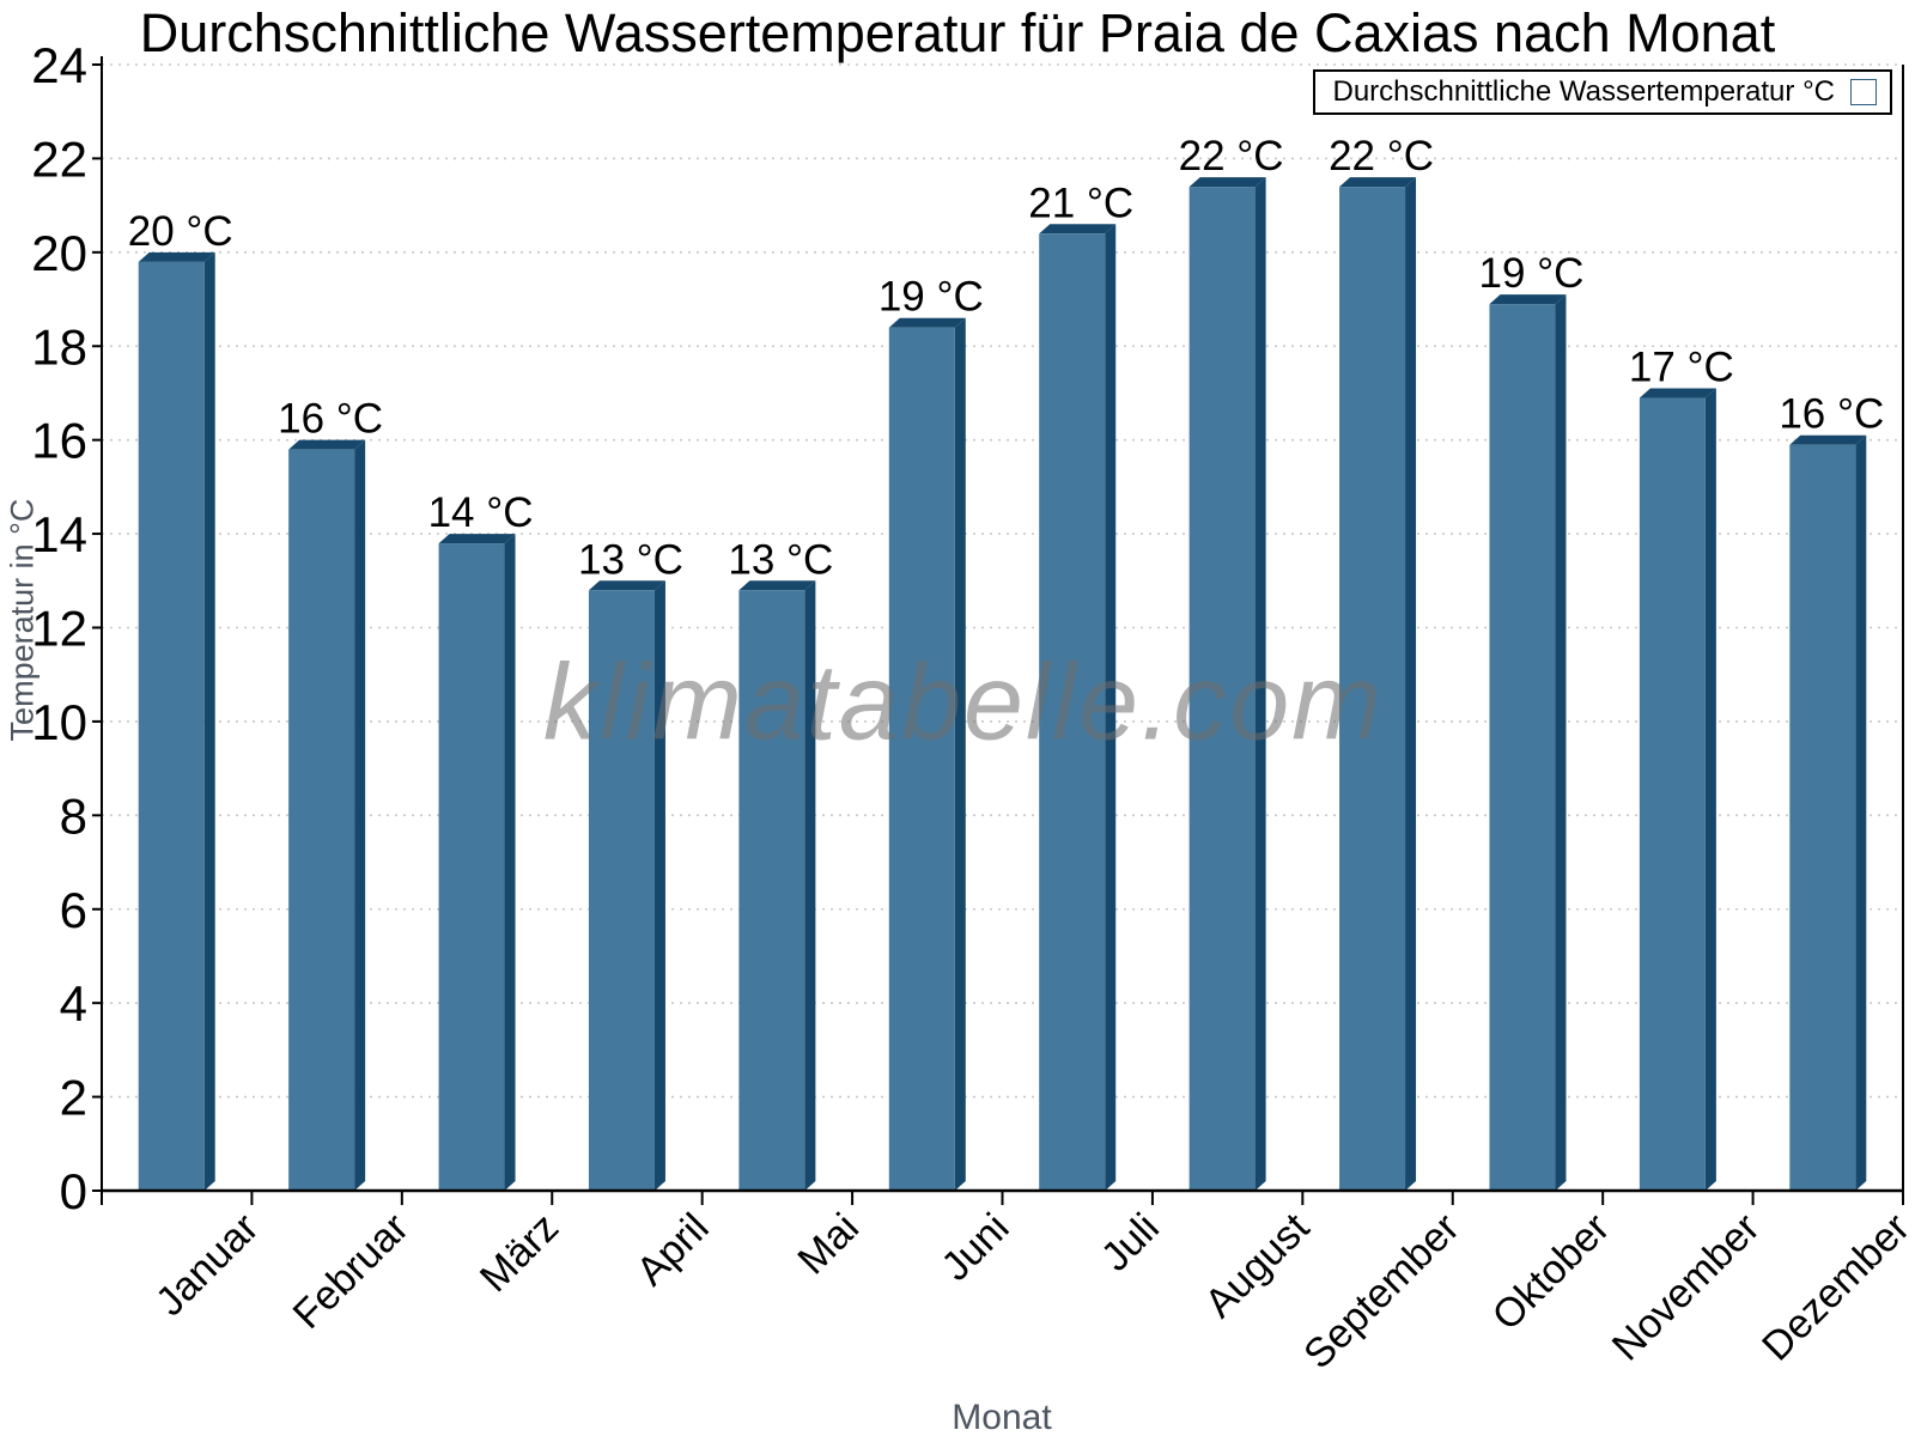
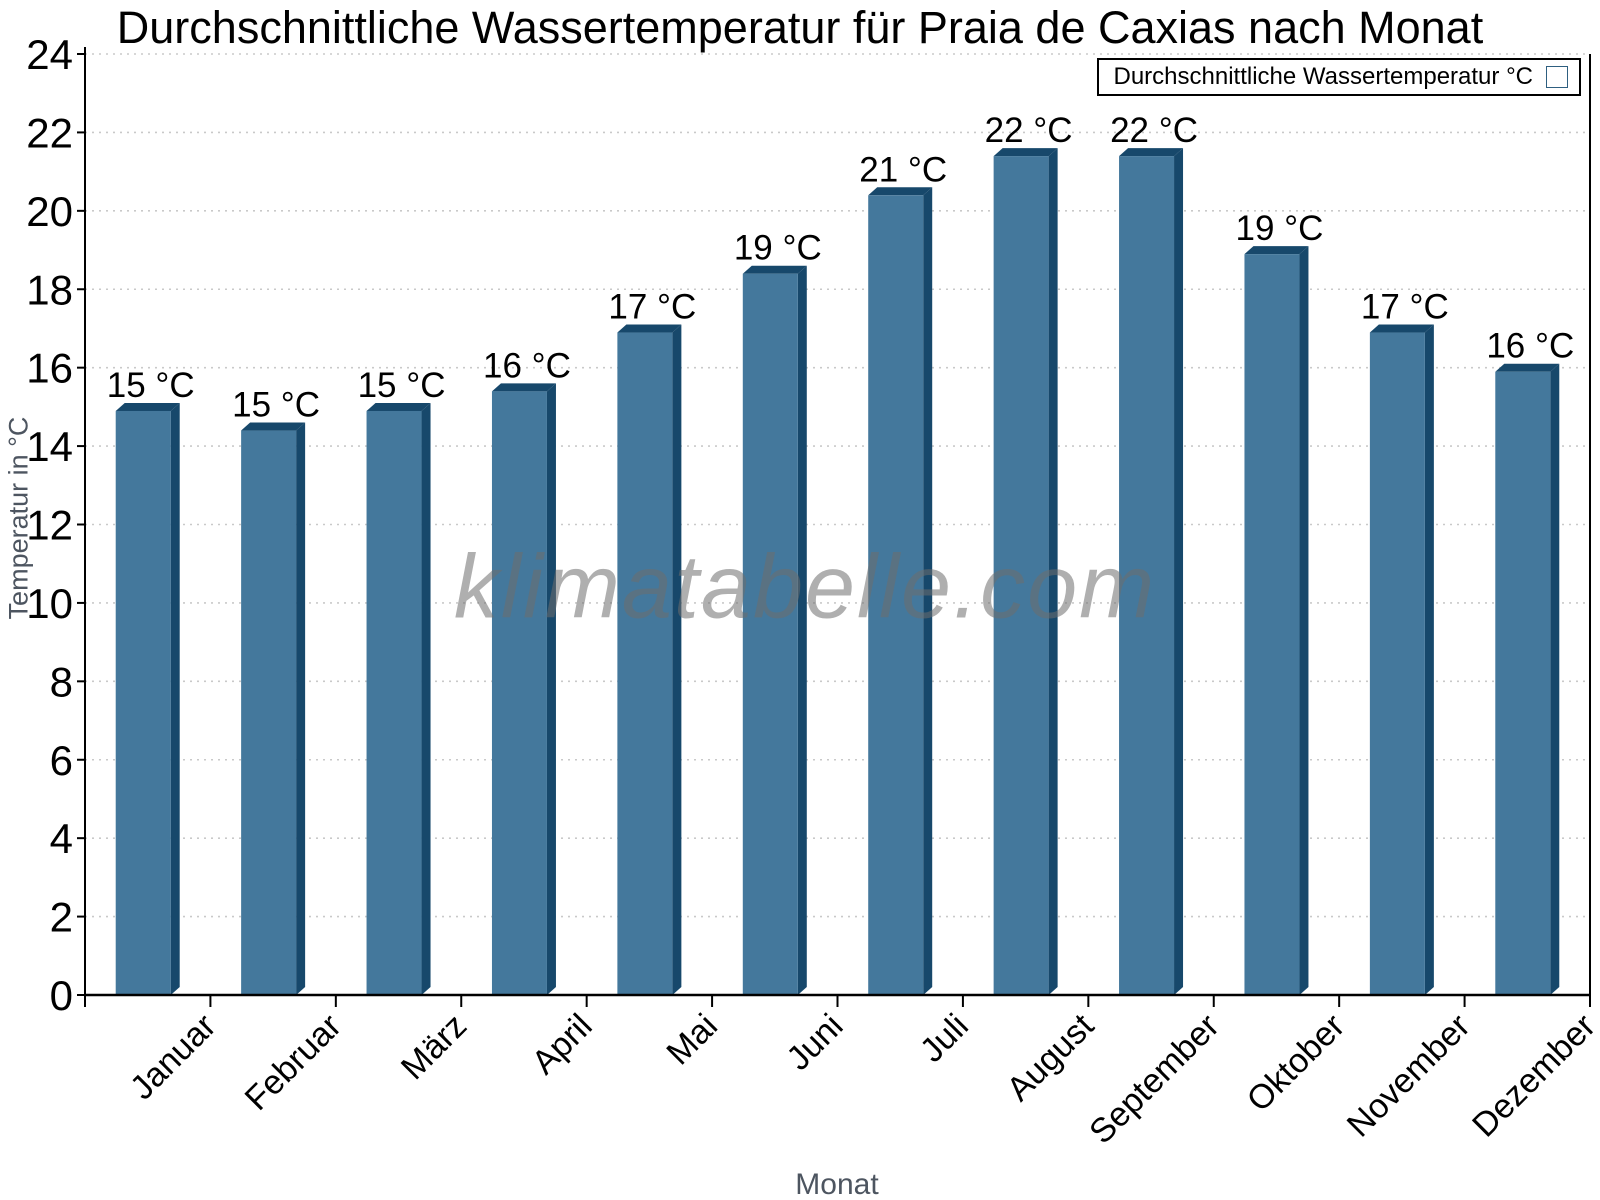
Januar: 20 -> 15
Februar: 16 -> 15
März: 14 -> 15
April: 13 -> 16
Mai: 13 -> 17
